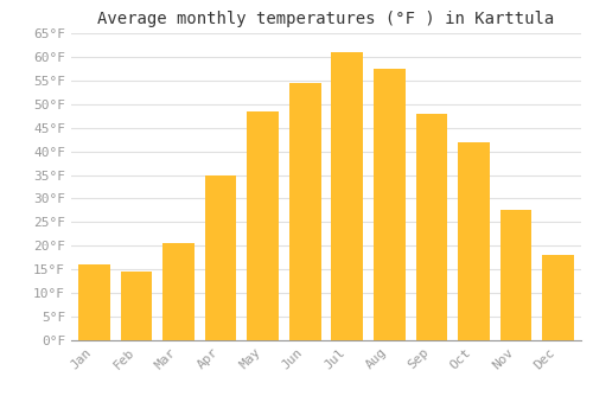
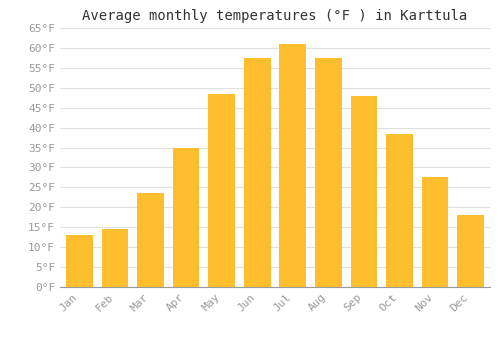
Jan: 16.0°F -> 13.0°F
Mar: 20.5°F -> 23.5°F
Jun: 54.5°F -> 57.5°F
Oct: 42.0°F -> 38.5°F
